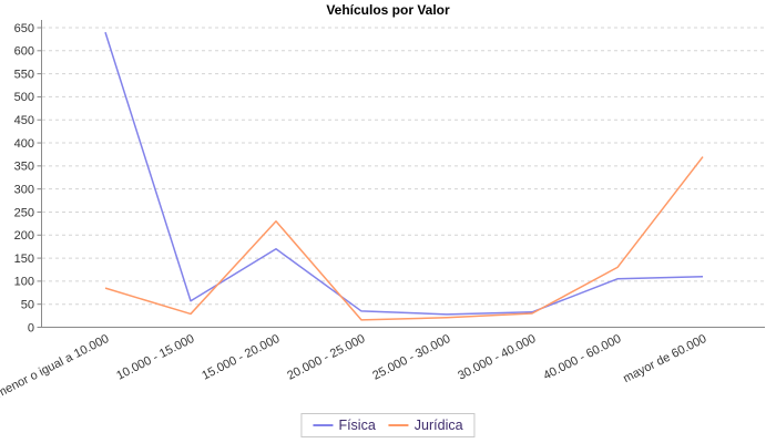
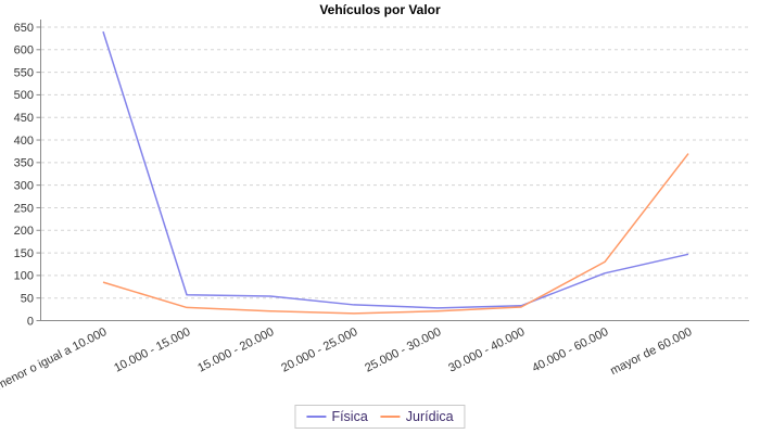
Física/15.000 - 20.000: 170 -> 50
Jurídica/15.000 - 20.000: 230 -> 20
Física/mayor de 60.000: 110 -> 150
